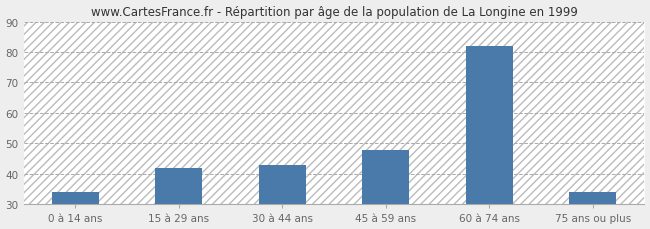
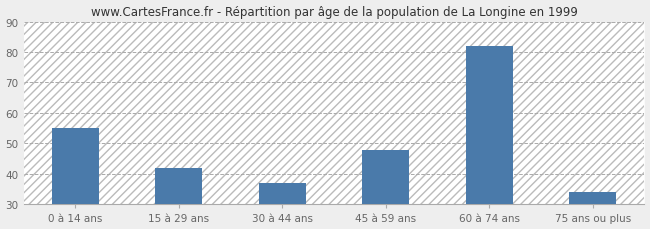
0 à 14 ans: 34 -> 55
30 à 44 ans: 43 -> 37
